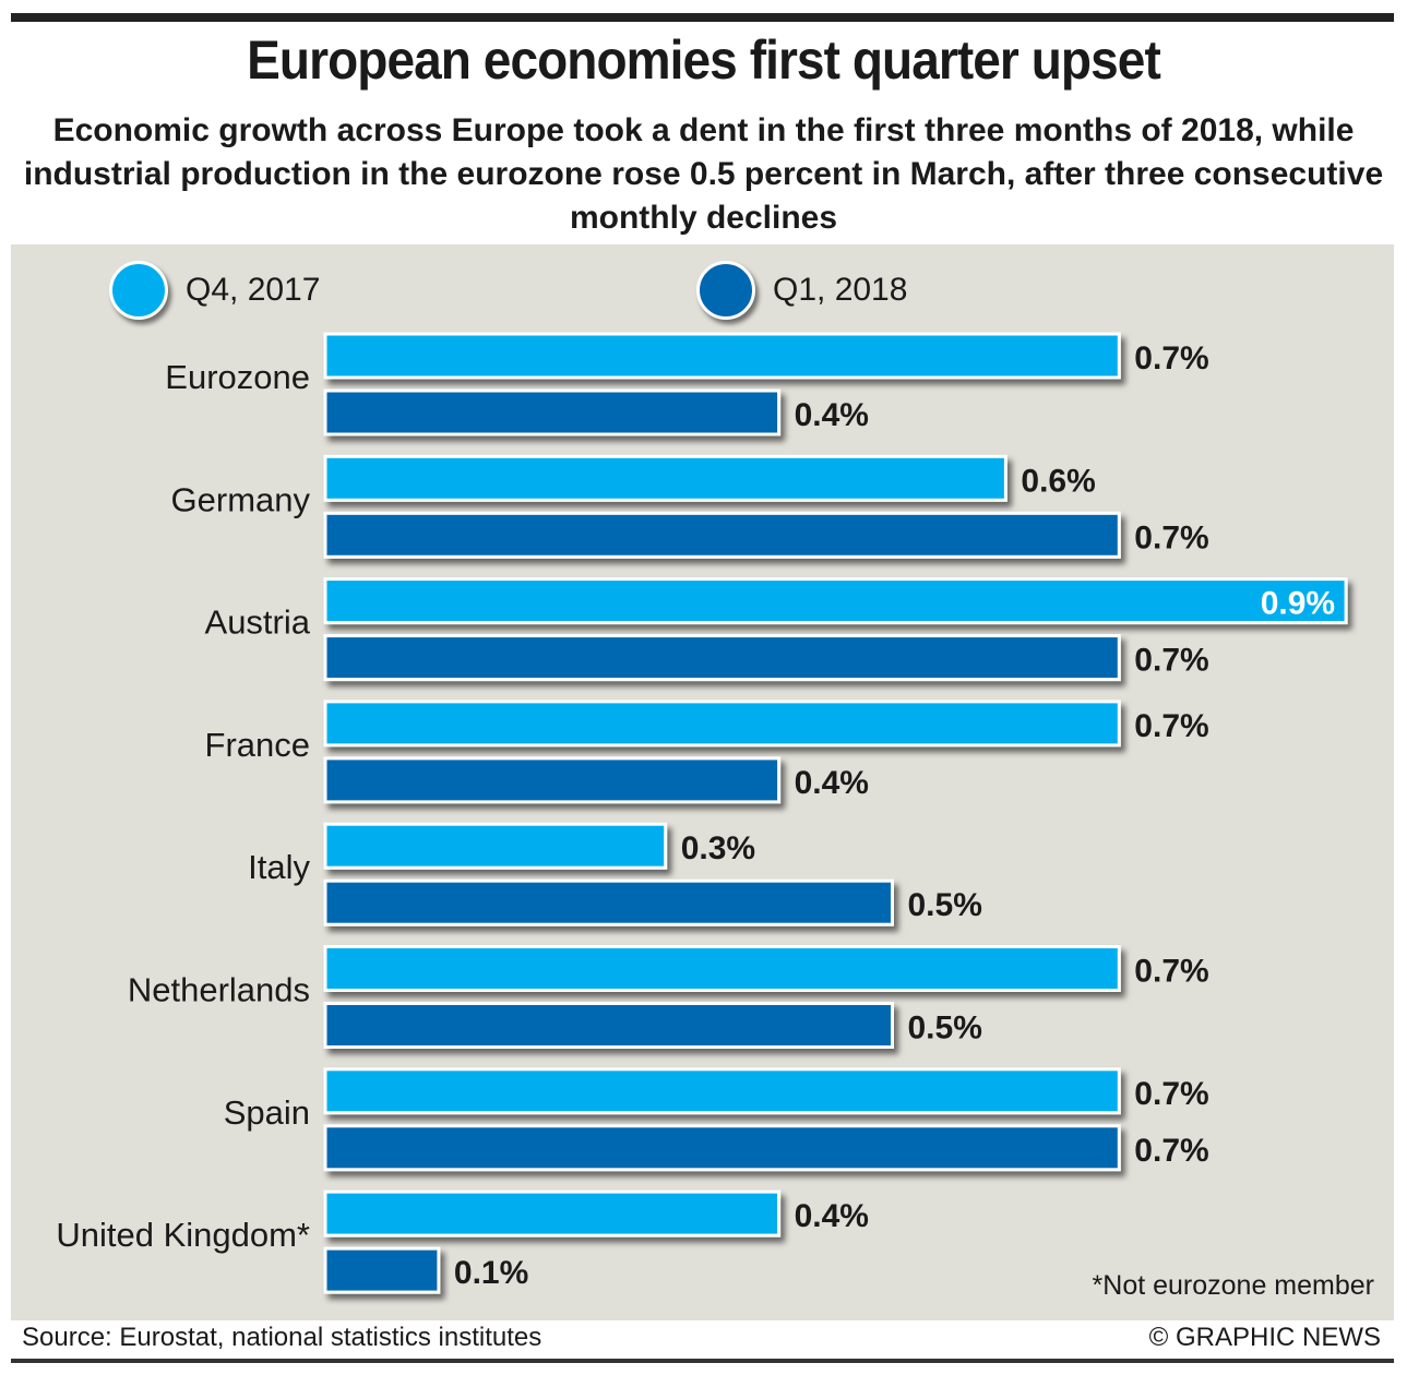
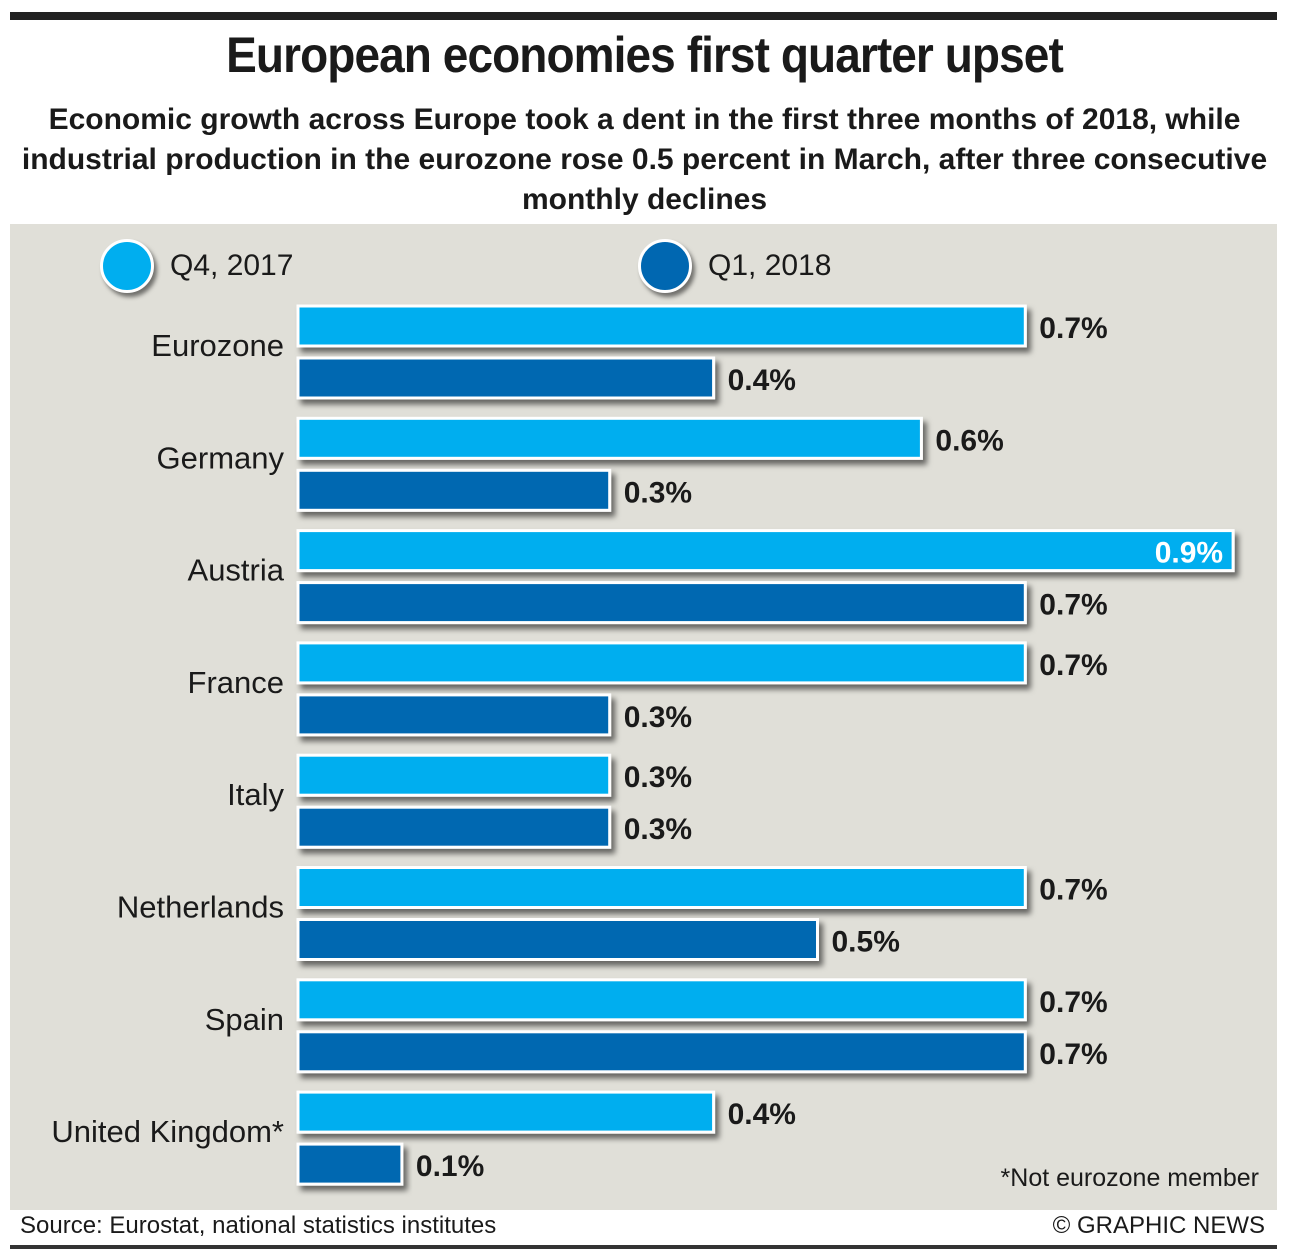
Q1, 2018/Germany: 0.7% -> 0.3%
Q1, 2018/France: 0.4% -> 0.3%
Q1, 2018/Italy: 0.5% -> 0.3%
